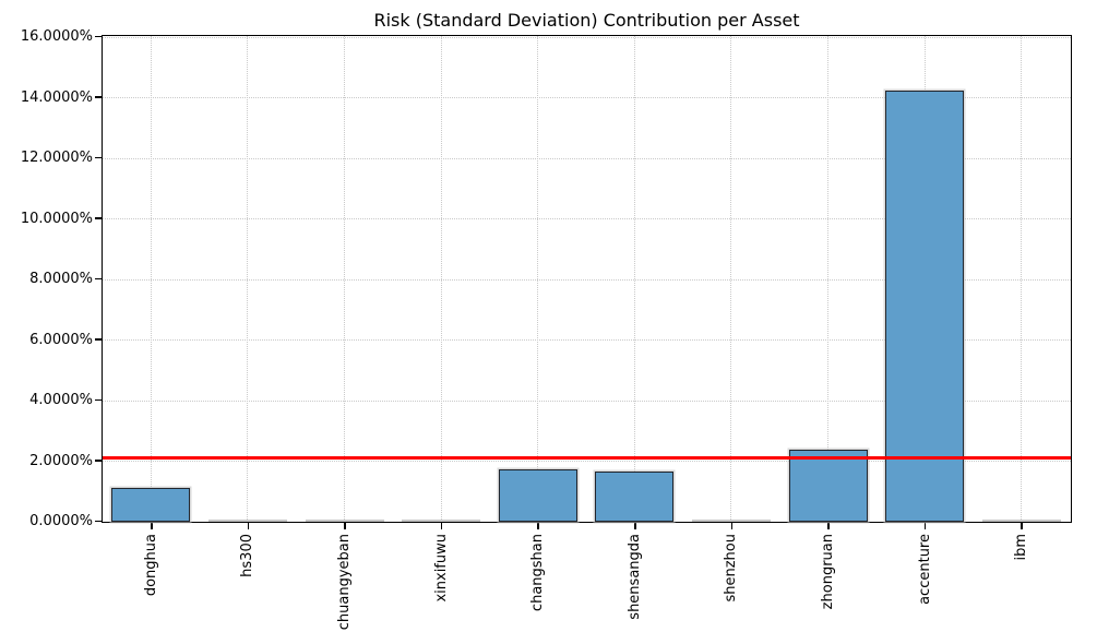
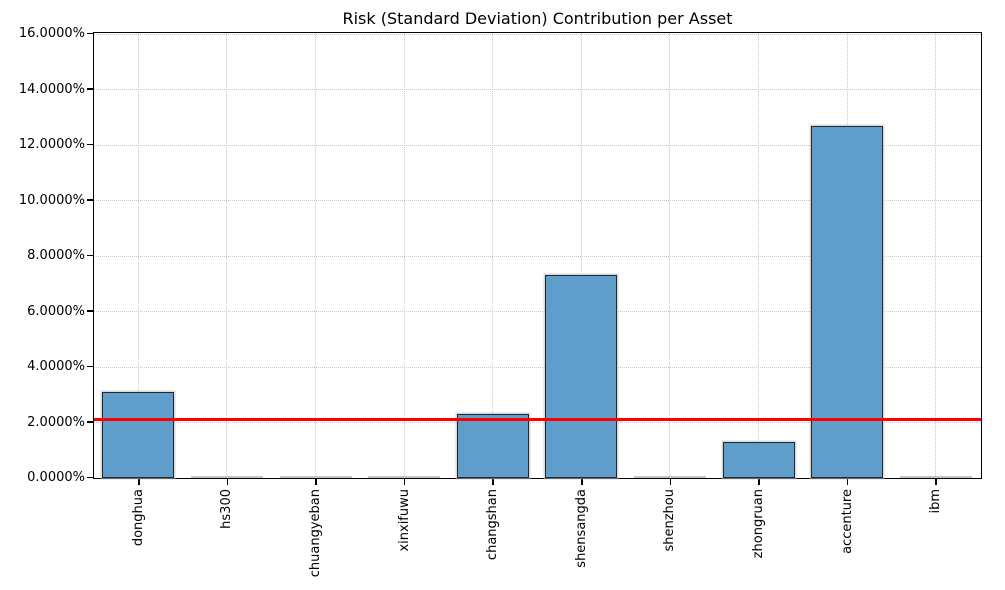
donghua: 1.1% -> 3.1%
changshan: 1.7% -> 2.3%
shensangda: 1.7% -> 7.3%
zhongruan: 2.4% -> 1.3%
accenture: 14.2% -> 12.7%
